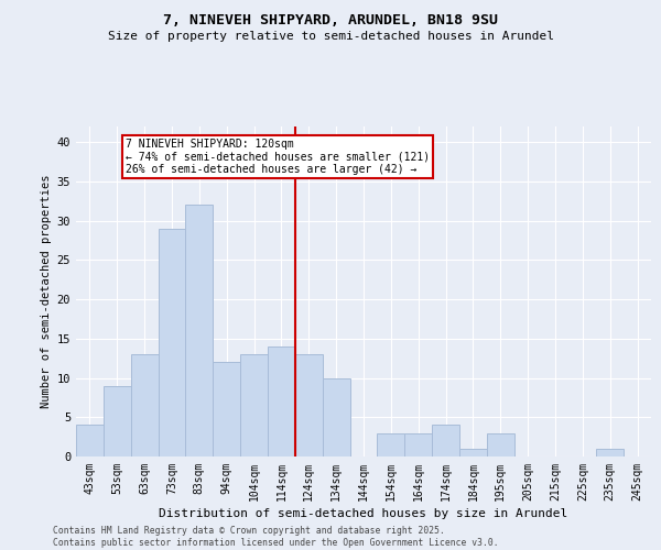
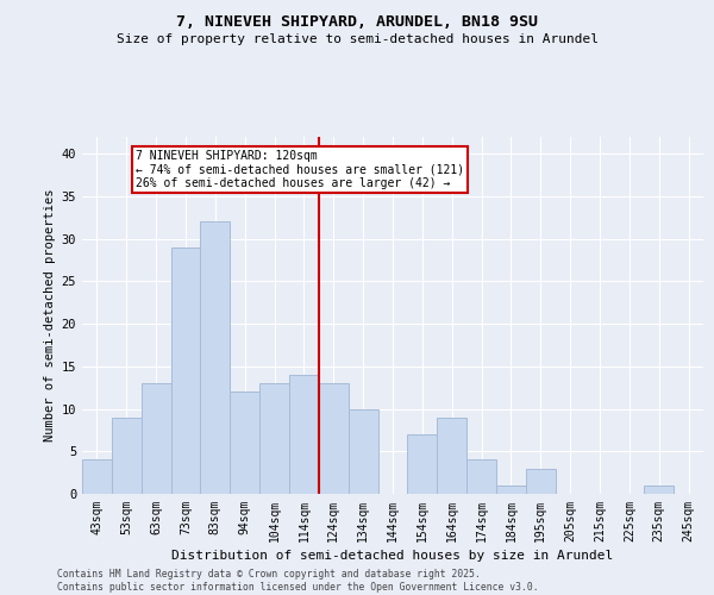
154sqm: 3 -> 7
164sqm: 3 -> 9
